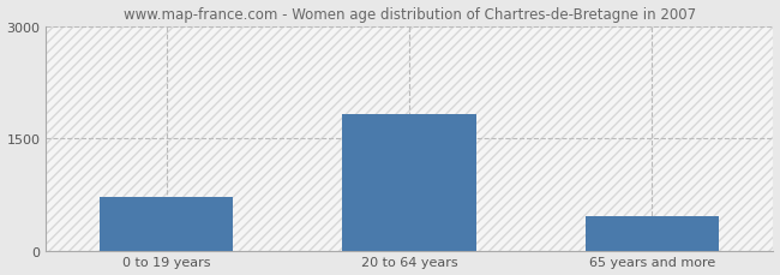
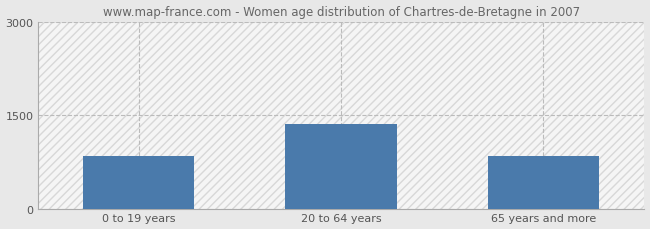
0 to 19 years: 710 -> 840
20 to 64 years: 1820 -> 1360
65 years and more: 460 -> 840
